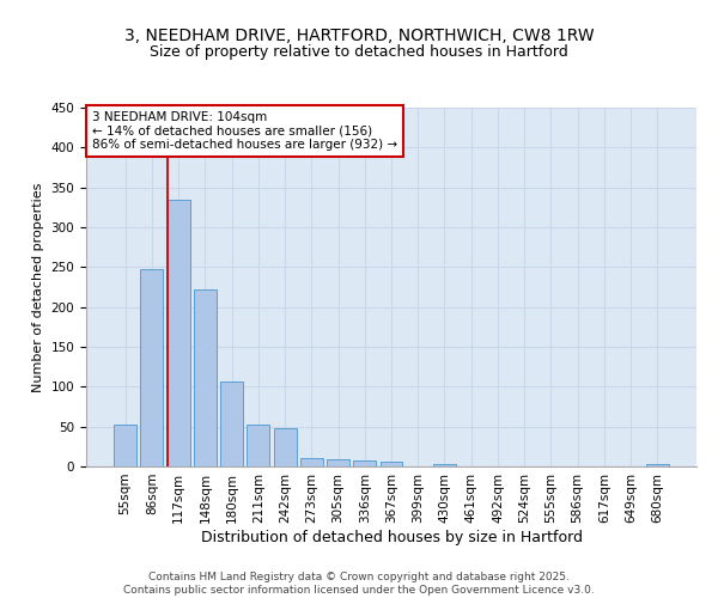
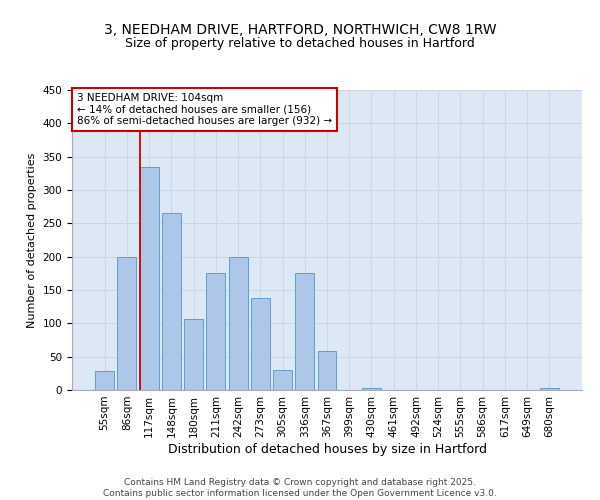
55sqm: 53 -> 28
86sqm: 247 -> 200
148sqm: 222 -> 266
211sqm: 52 -> 176
242sqm: 48 -> 200
273sqm: 10 -> 138
305sqm: 9 -> 30
336sqm: 7 -> 176
367sqm: 6 -> 58
